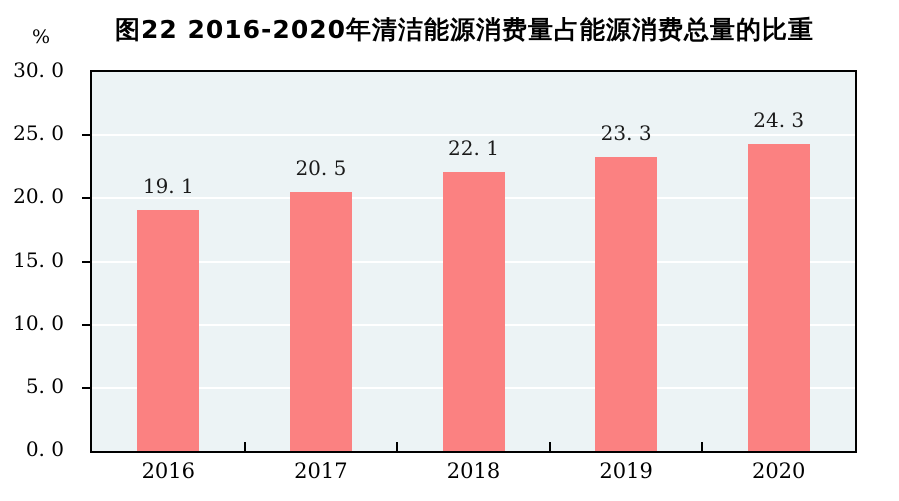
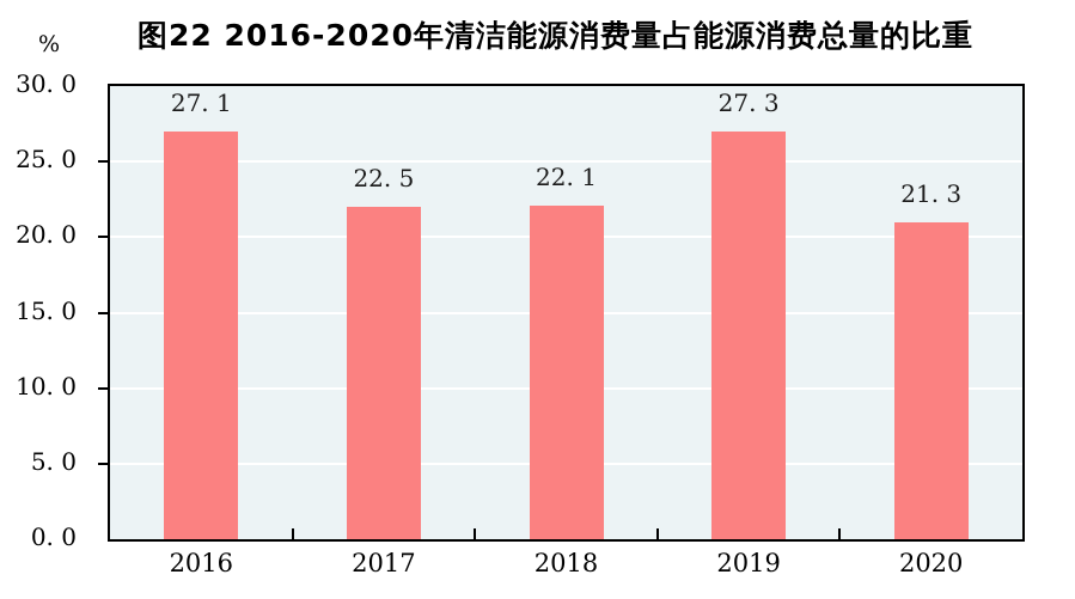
2016: 19 -> 27
2017: 20 -> 22
2019: 23 -> 27
2020: 24 -> 21
